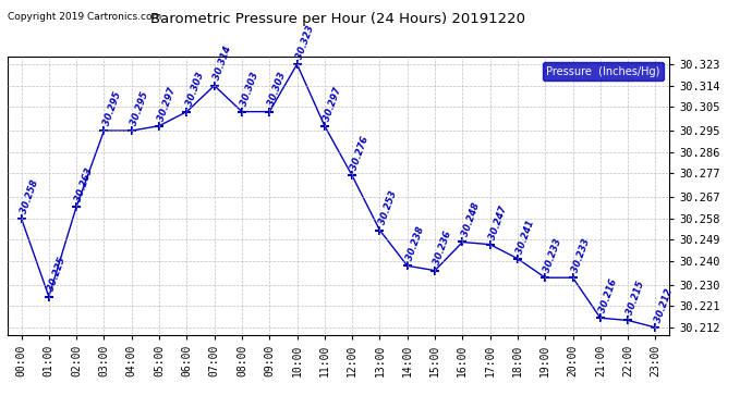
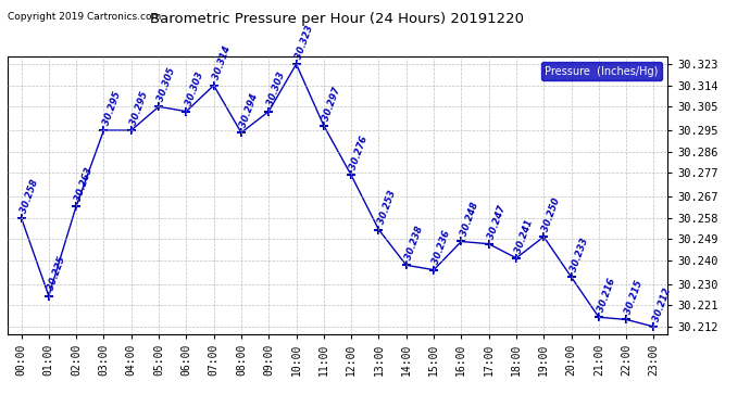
05:00: 30.297 -> 30.305
08:00: 30.303 -> 30.294
19:00: 30.233 -> 30.250
